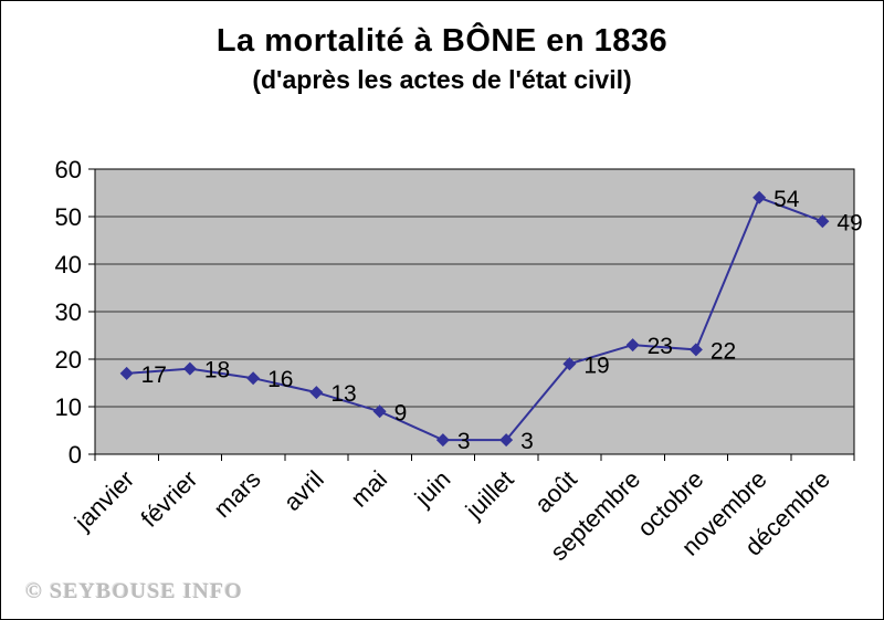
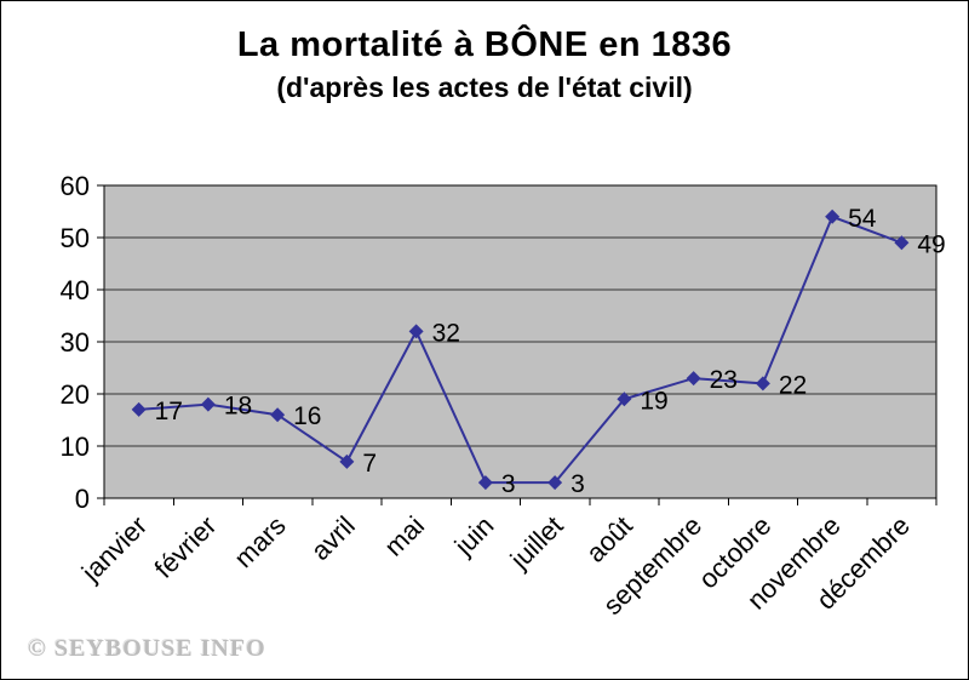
avril: 13 -> 7
mai: 9 -> 32
